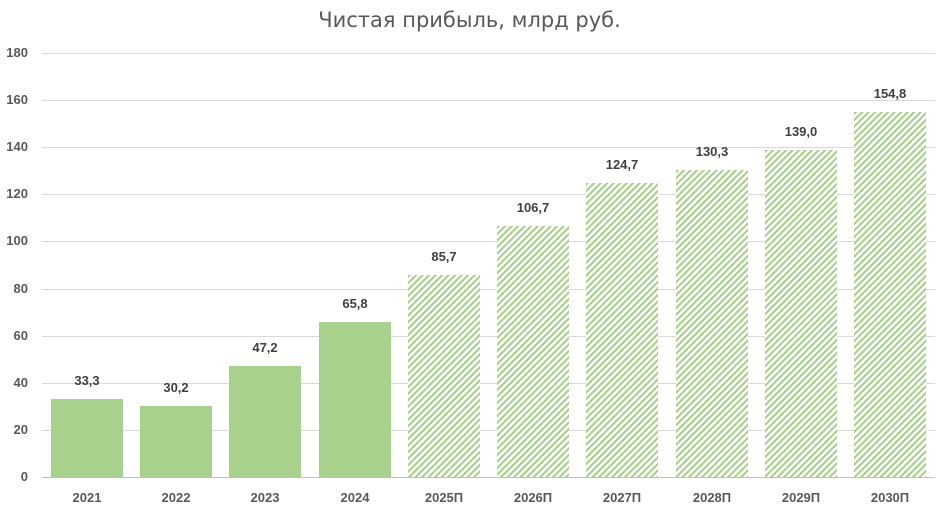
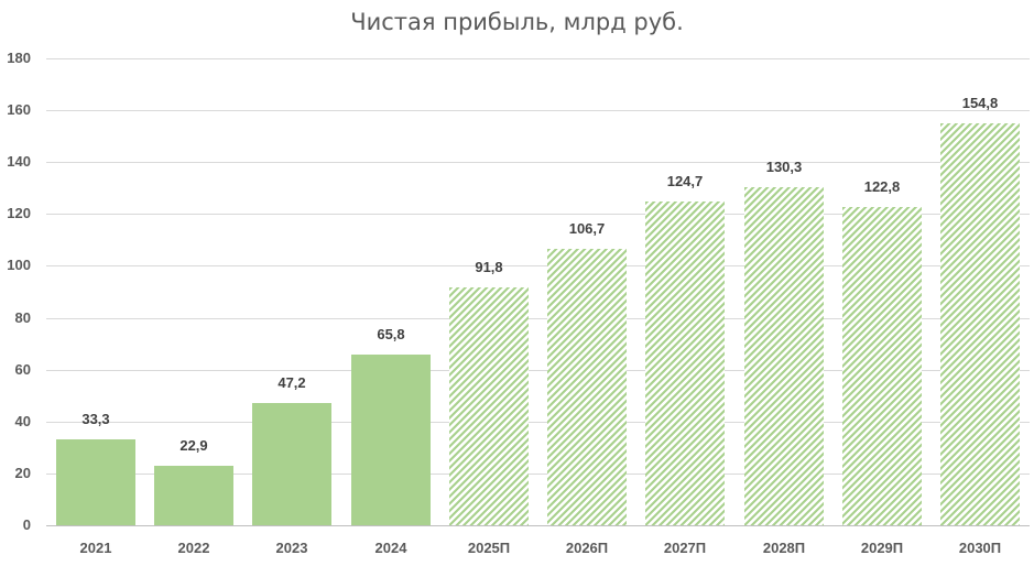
2022: 30,2 -> 22,9
2025П: 85,7 -> 91,8
2029П: 139,0 -> 122,8
